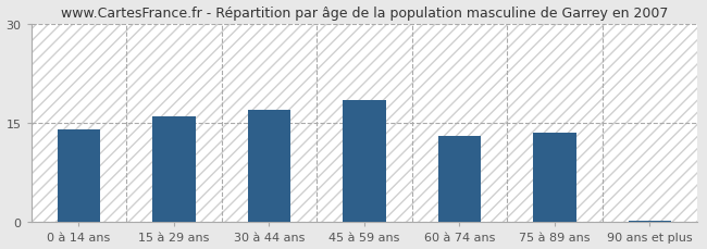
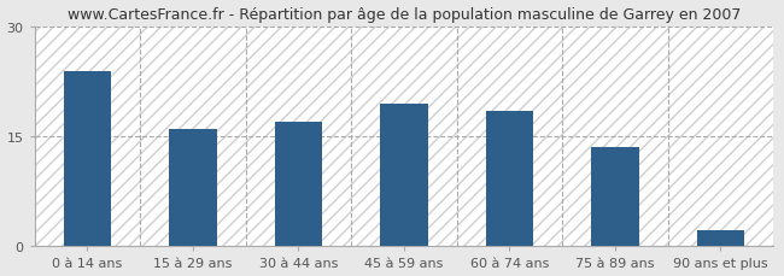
0 à 14 ans: 14.0 -> 23.8
45 à 59 ans: 18.5 -> 19.4
60 à 74 ans: 13.0 -> 18.4
90 ans et plus: 0.2 -> 2.2
